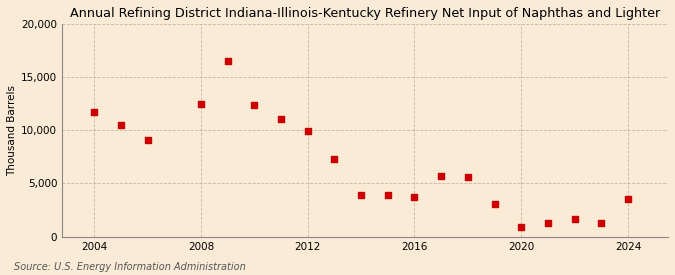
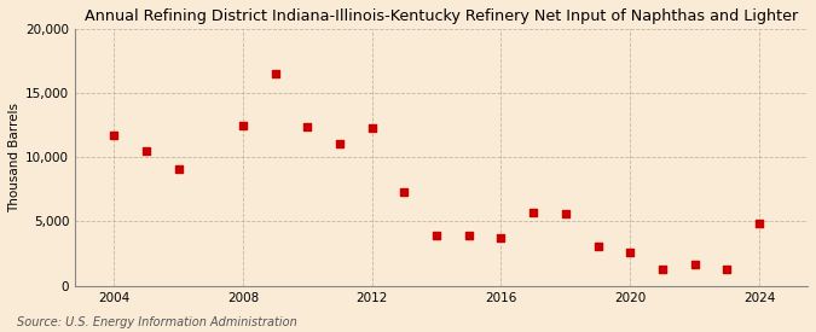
2012: 9,900 -> 12,300
2020: 900 -> 2,600
2024: 3,500 -> 4,900
